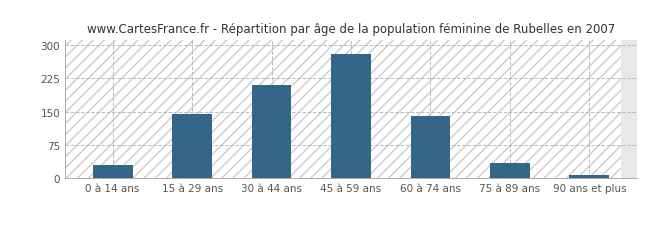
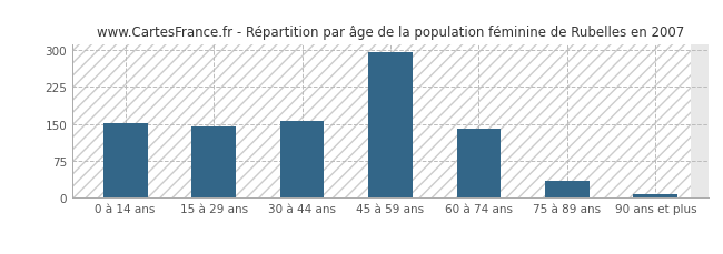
0 à 14 ans: 30 -> 152
30 à 44 ans: 210 -> 157
45 à 59 ans: 280 -> 295
